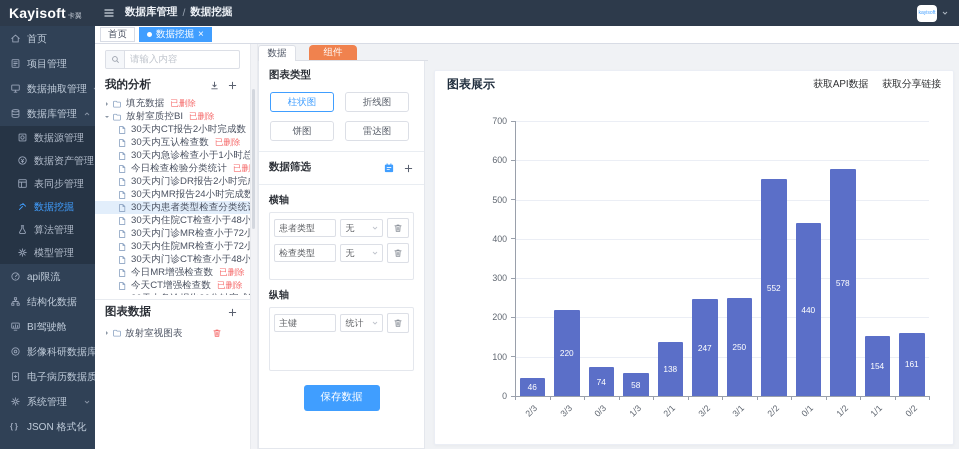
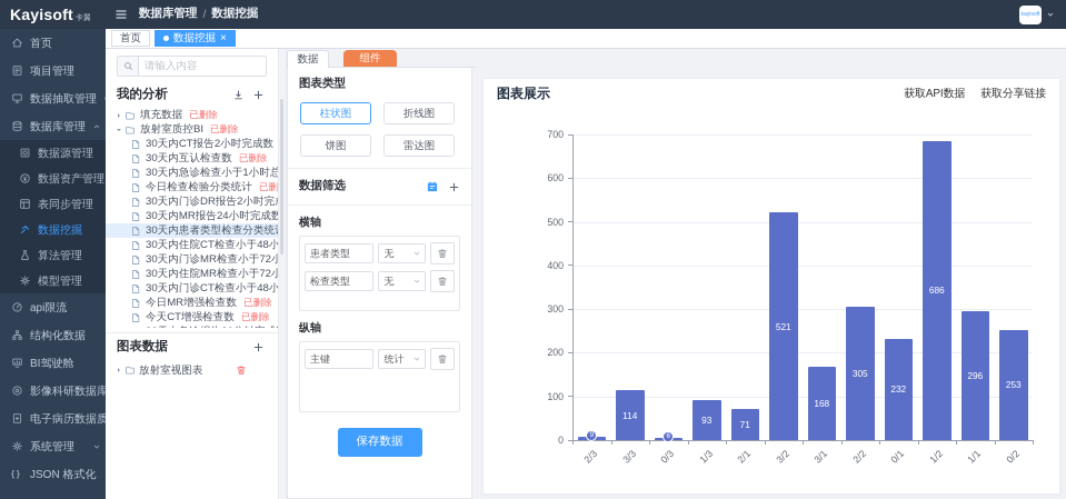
2/3: 46 -> 9
3/3: 220 -> 114
0/3: 74 -> 6
1/3: 58 -> 93
2/1: 138 -> 71
3/2: 247 -> 521
3/1: 250 -> 168
2/2: 552 -> 305
0/1: 440 -> 232
1/2: 578 -> 686
1/1: 154 -> 296
0/2: 161 -> 253
